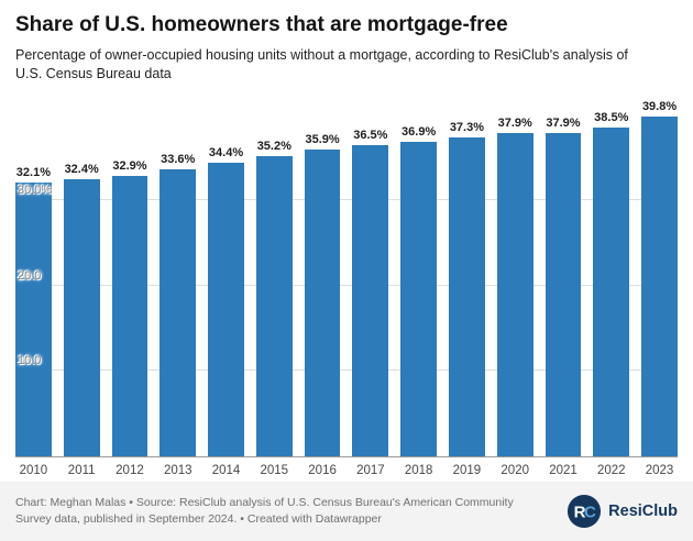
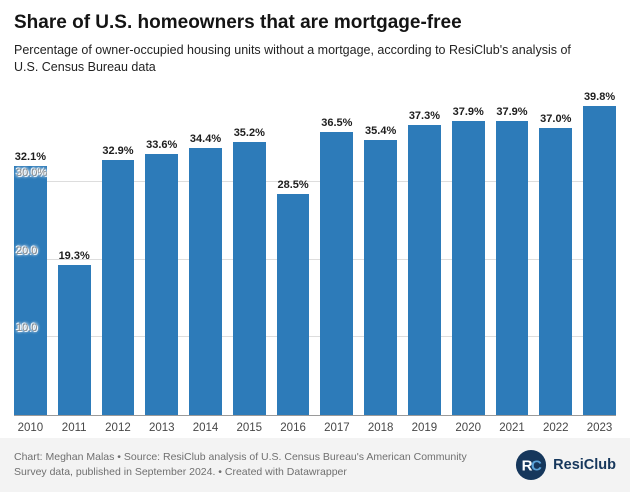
2011: 32.4% -> 19.3%
2016: 35.9% -> 28.5%
2018: 36.9% -> 35.4%
2022: 38.5% -> 37.0%
